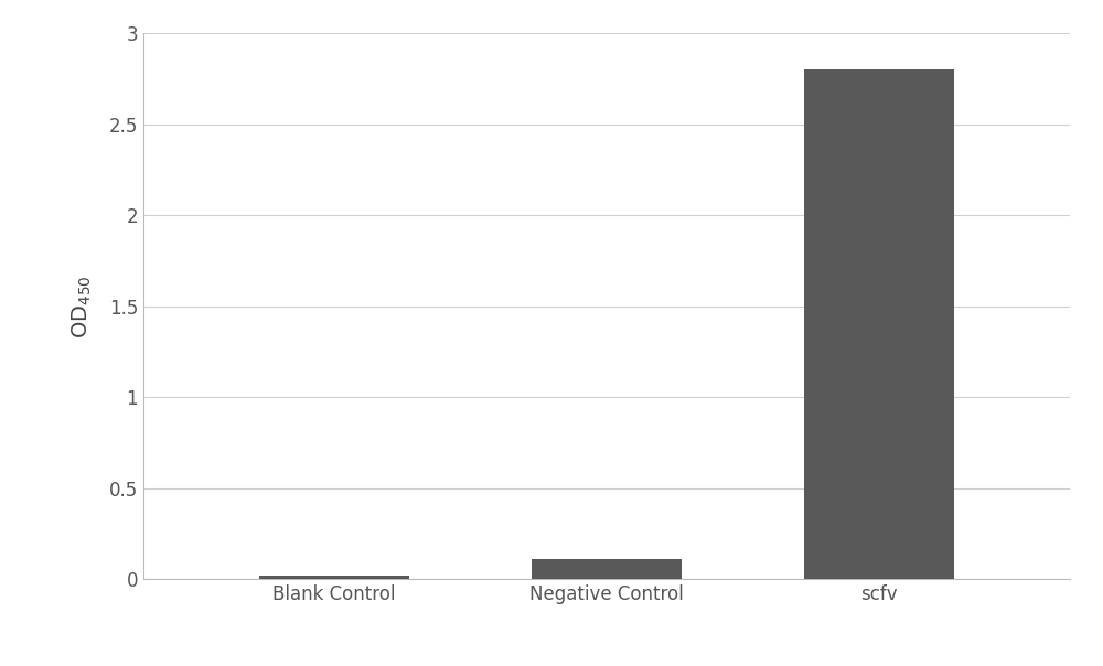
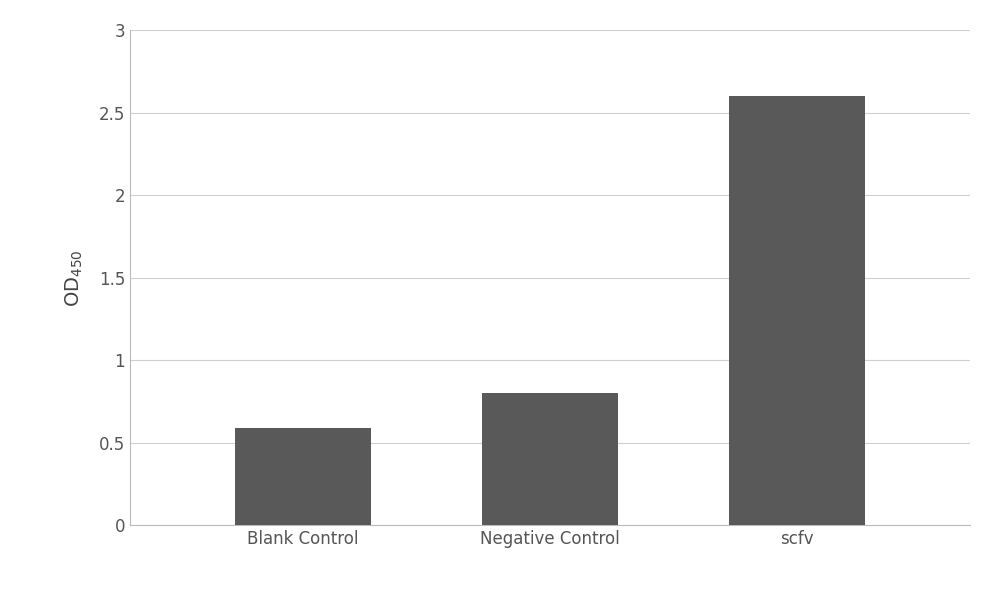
Blank Control: 0.02 -> 0.59
Negative Control: 0.11 -> 0.80
scfv: 2.80 -> 2.60
